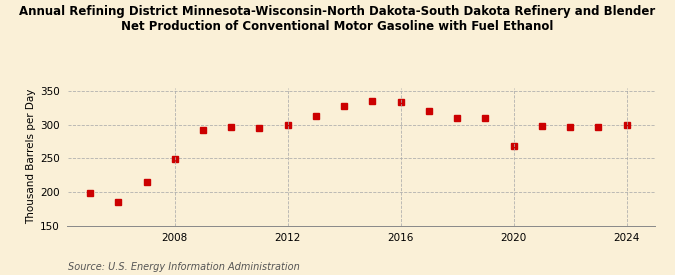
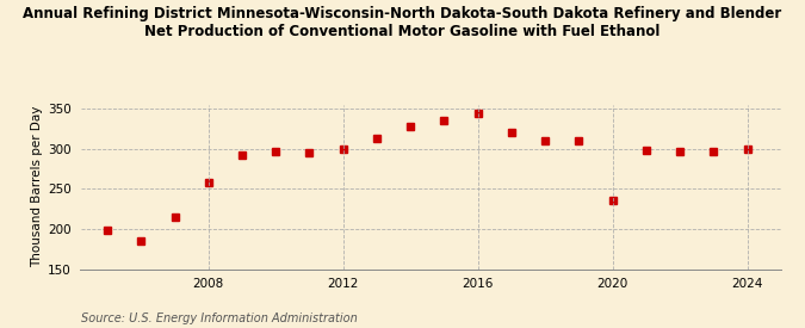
2008: 249 -> 258
2016: 334 -> 344
2020: 268 -> 236
